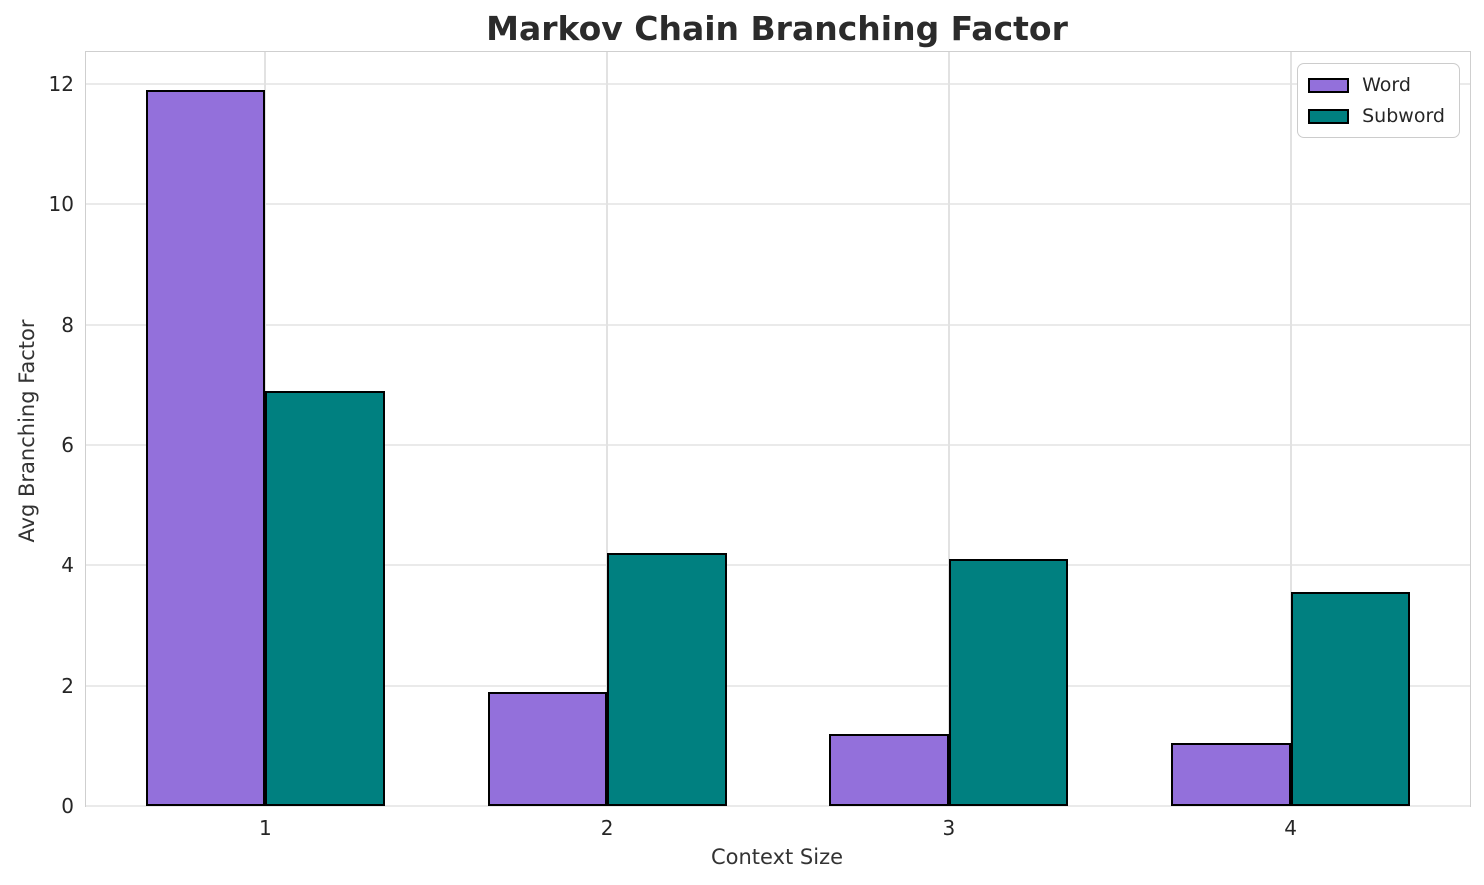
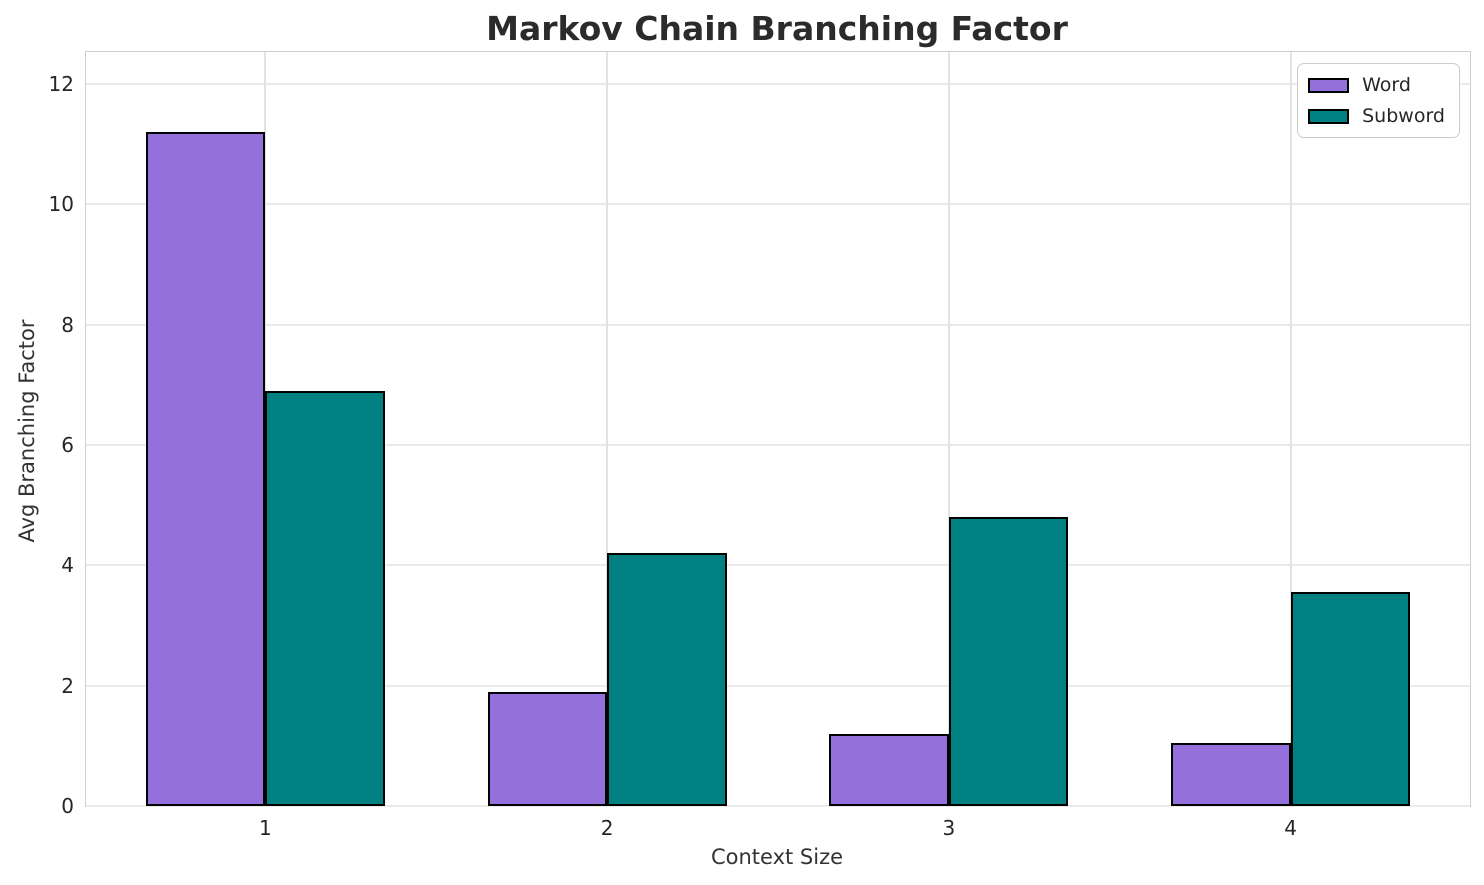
Word/1: 11.9 -> 11.2
Subword/3: 4.1 -> 4.8
